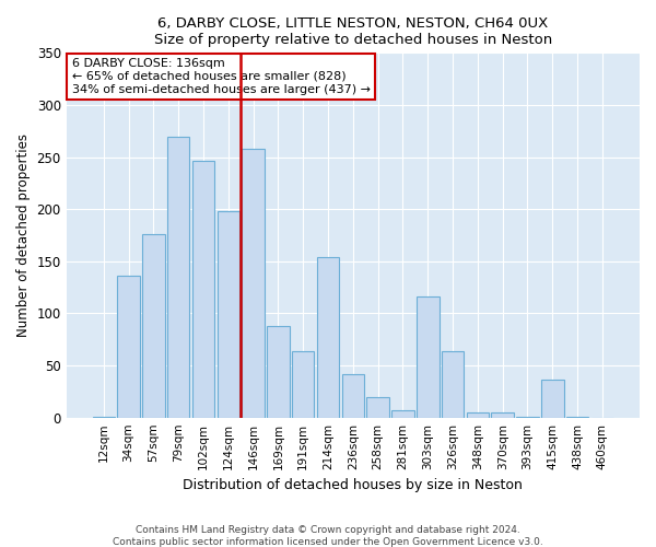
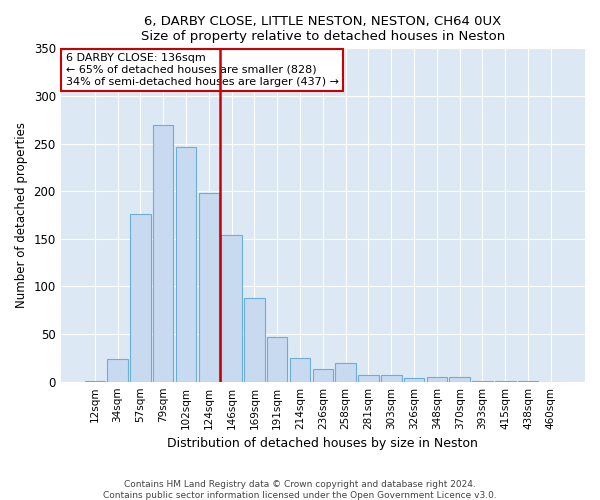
34sqm: 136 -> 24
146sqm: 258 -> 154
191sqm: 64 -> 47
214sqm: 154 -> 25
236sqm: 42 -> 13
303sqm: 116 -> 7
326sqm: 64 -> 4
415sqm: 36 -> 1
